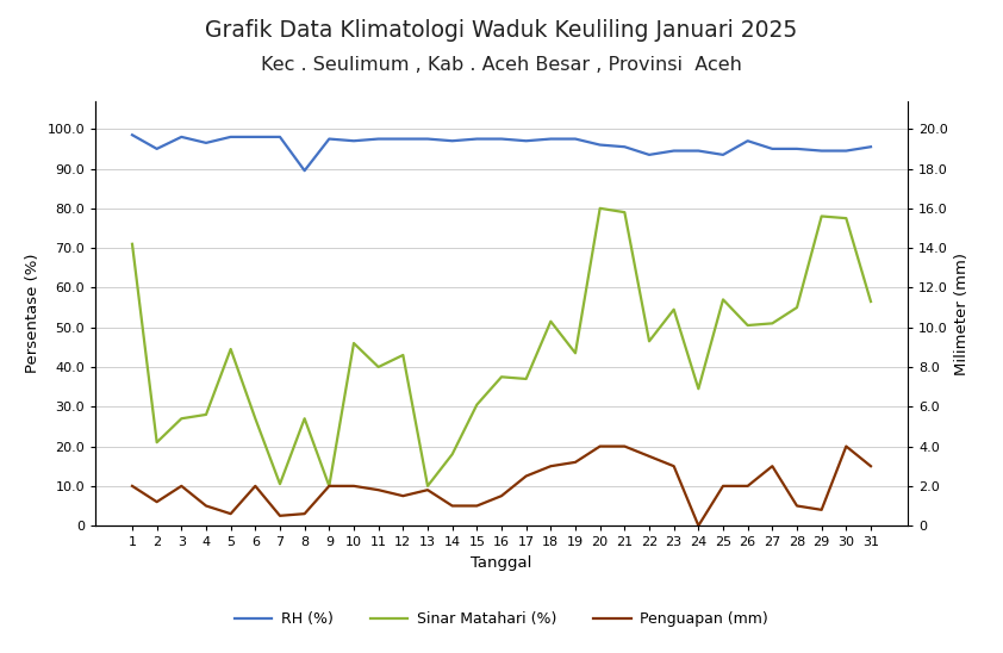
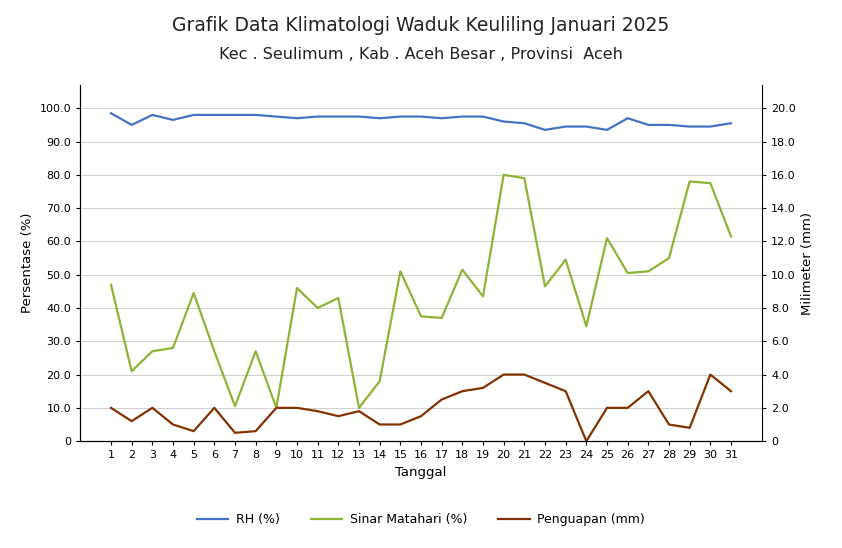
Sinar Matahari (%)/1: 71.0 -> 47.0
RH (%)/8: 89.5 -> 98.0
Sinar Matahari (%)/15: 30.5 -> 51.0
Sinar Matahari (%)/25: 57.0 -> 61.0
Sinar Matahari (%)/31: 56.5 -> 61.5
